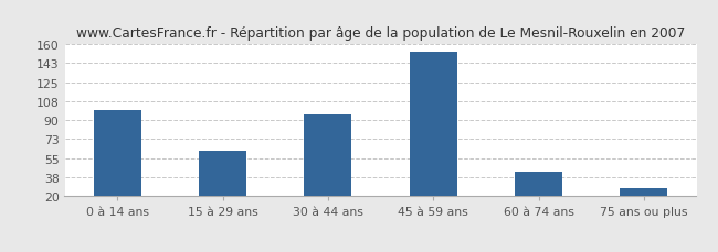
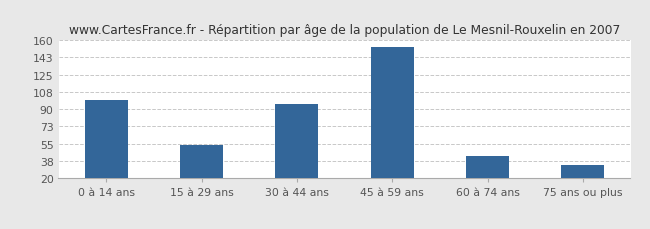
15 à 29 ans: 62 -> 54
75 ans ou plus: 28 -> 34
